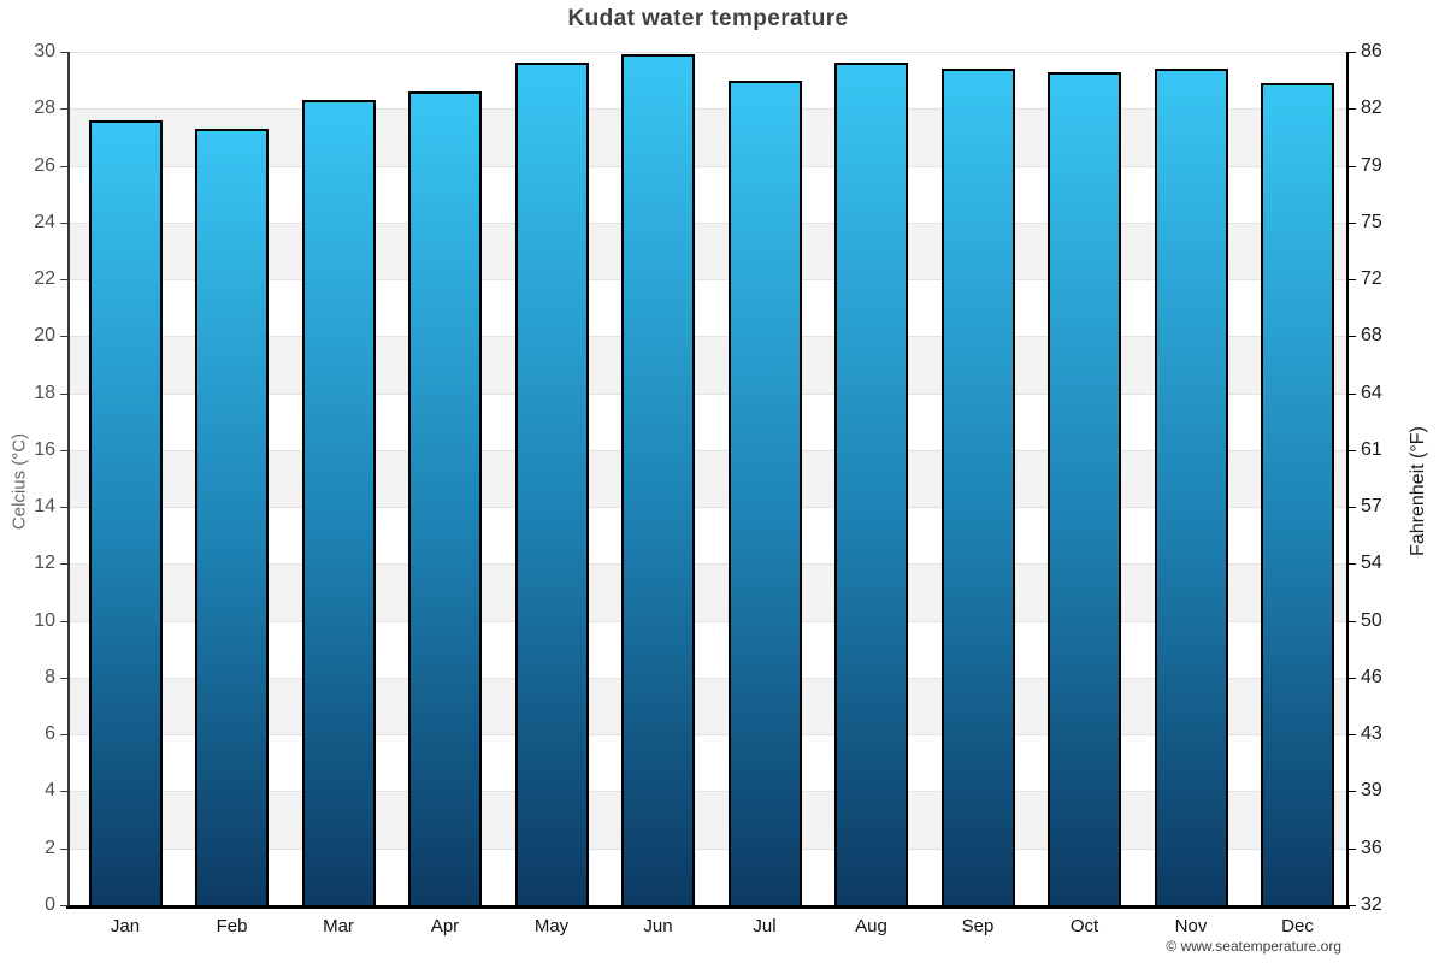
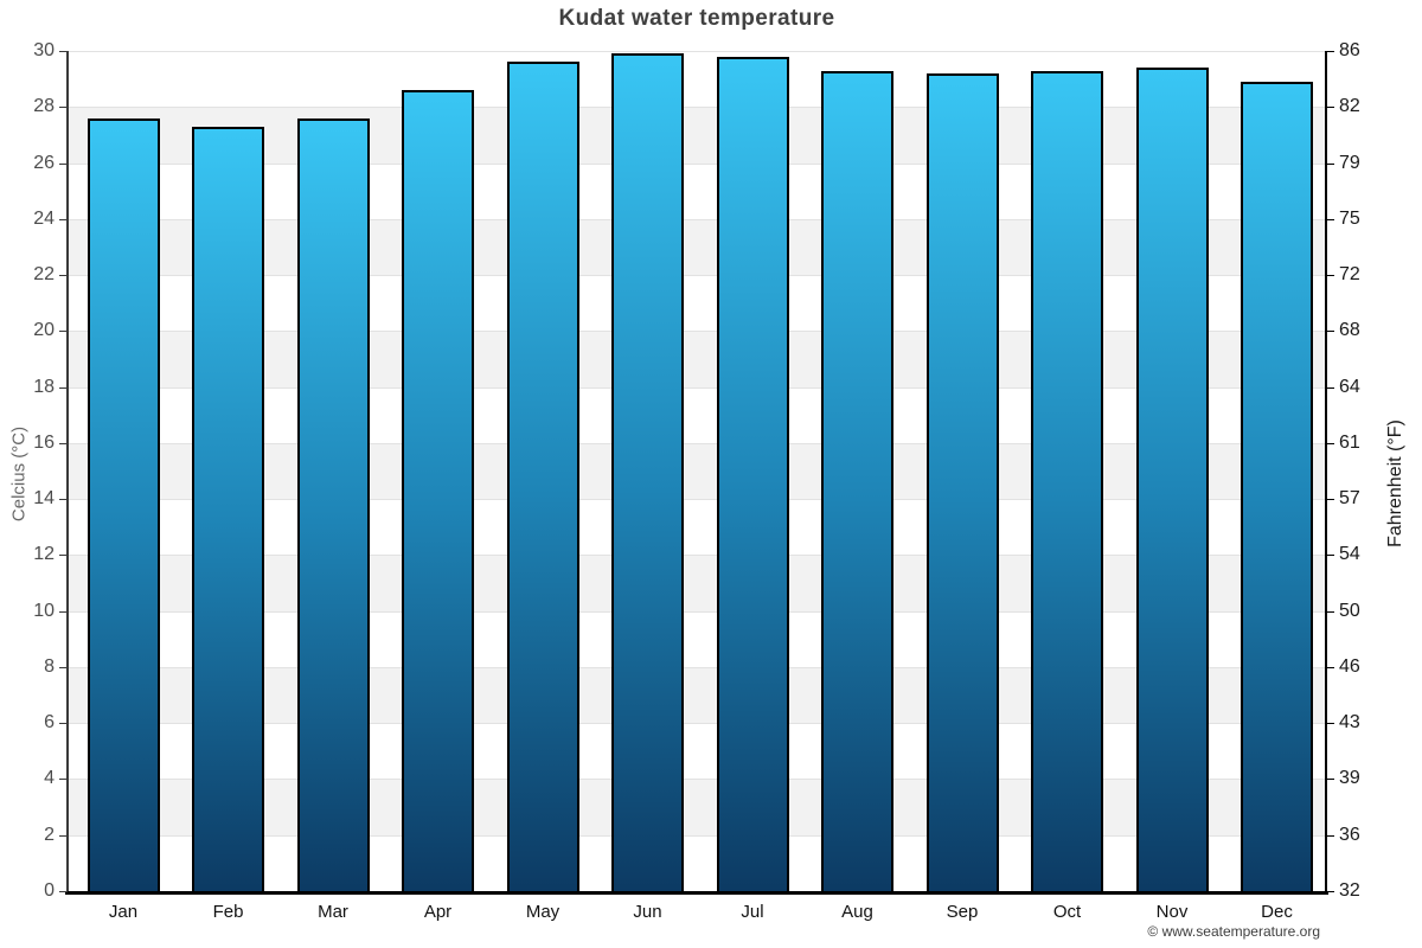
Mar: 28.3 -> 27.6
Jul: 29.0 -> 29.8
Aug: 29.6 -> 29.3
Sep: 29.4 -> 29.2
